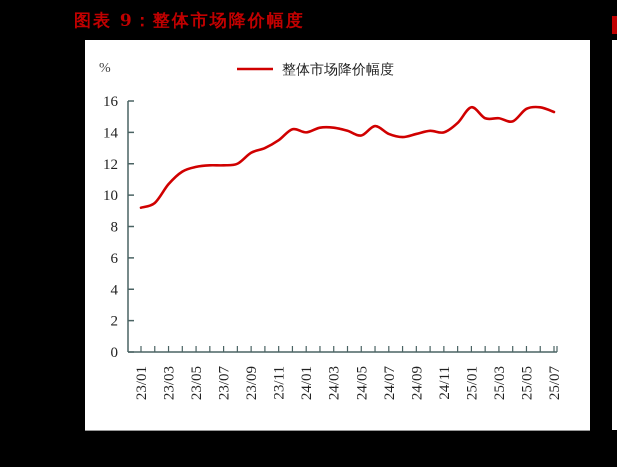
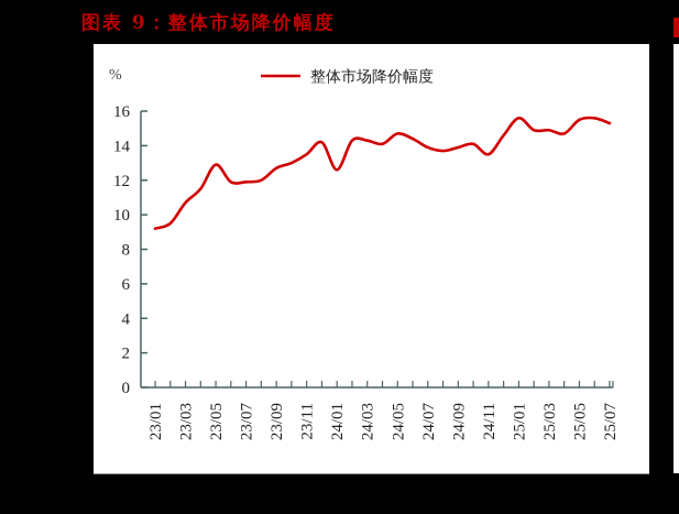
23/05: 11.8 -> 12.9
24/01: 14.0 -> 12.6
24/05: 13.8 -> 14.7
24/11: 14.0 -> 13.5
